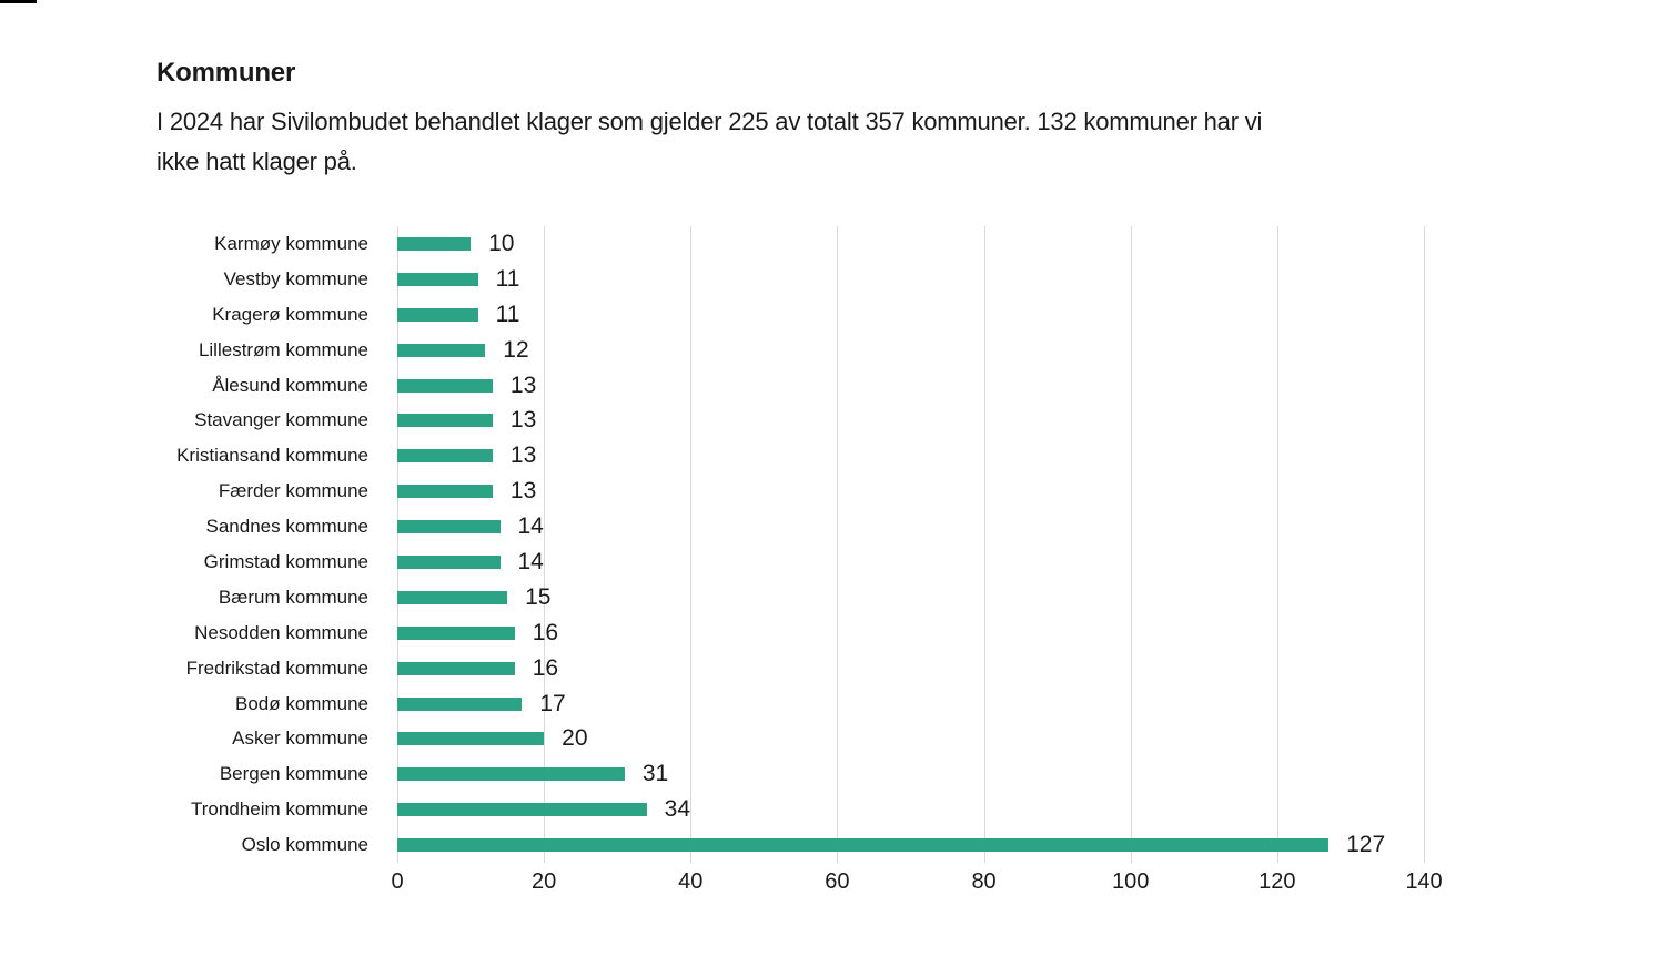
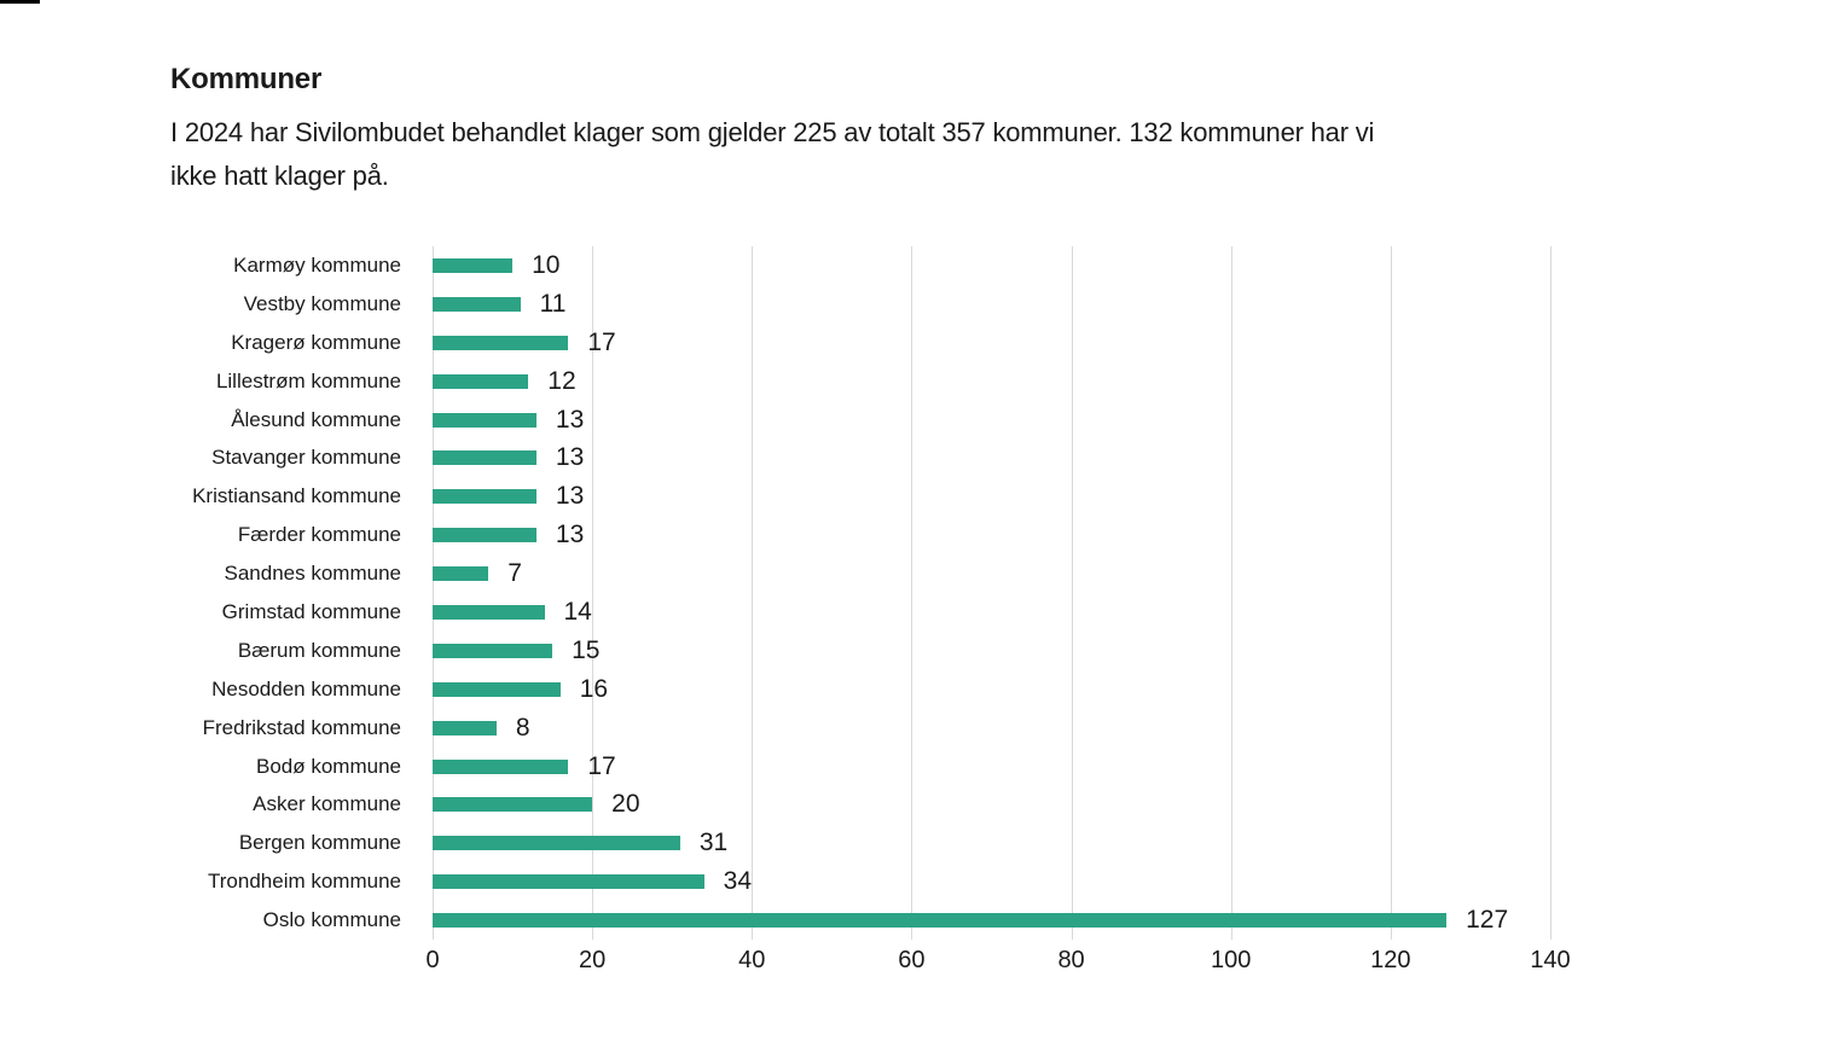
Kragerø kommune: 11 -> 17
Sandnes kommune: 14 -> 7
Fredrikstad kommune: 16 -> 8
